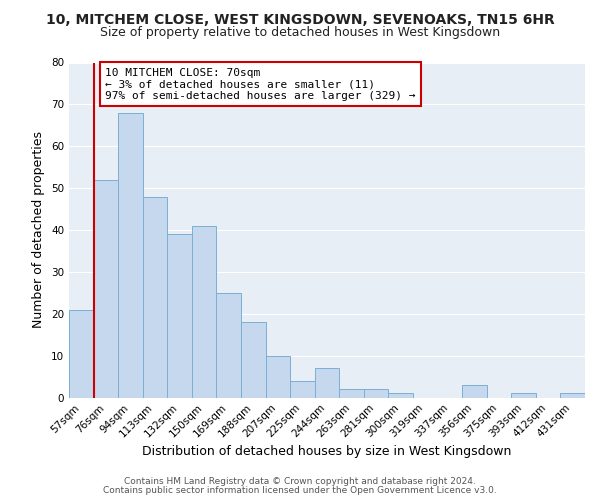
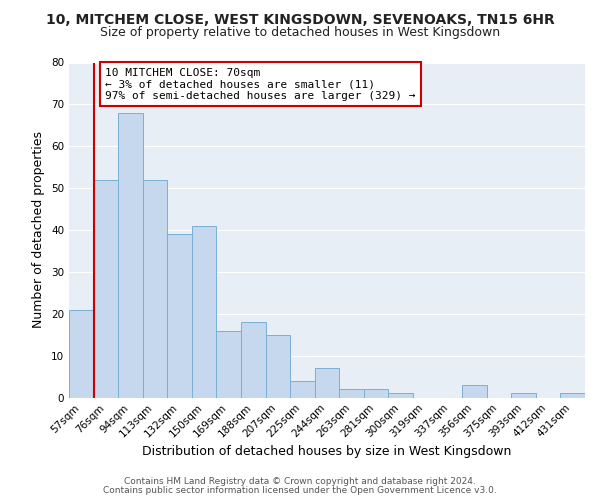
113sqm: 48 -> 52
169sqm: 25 -> 16
207sqm: 10 -> 15
